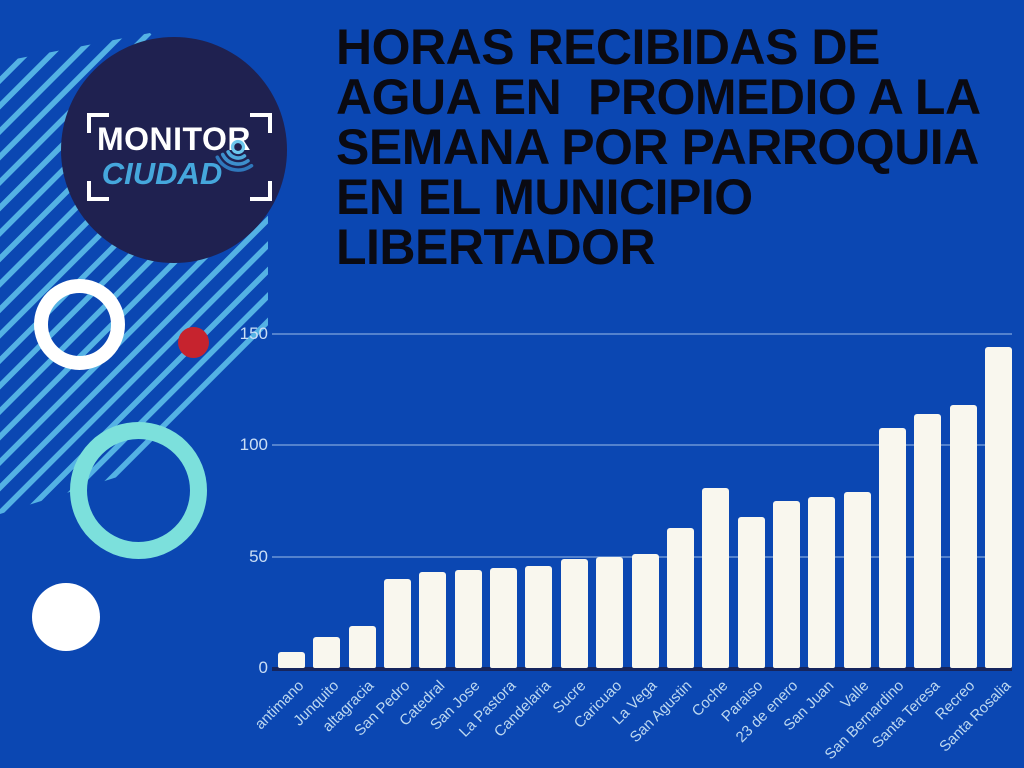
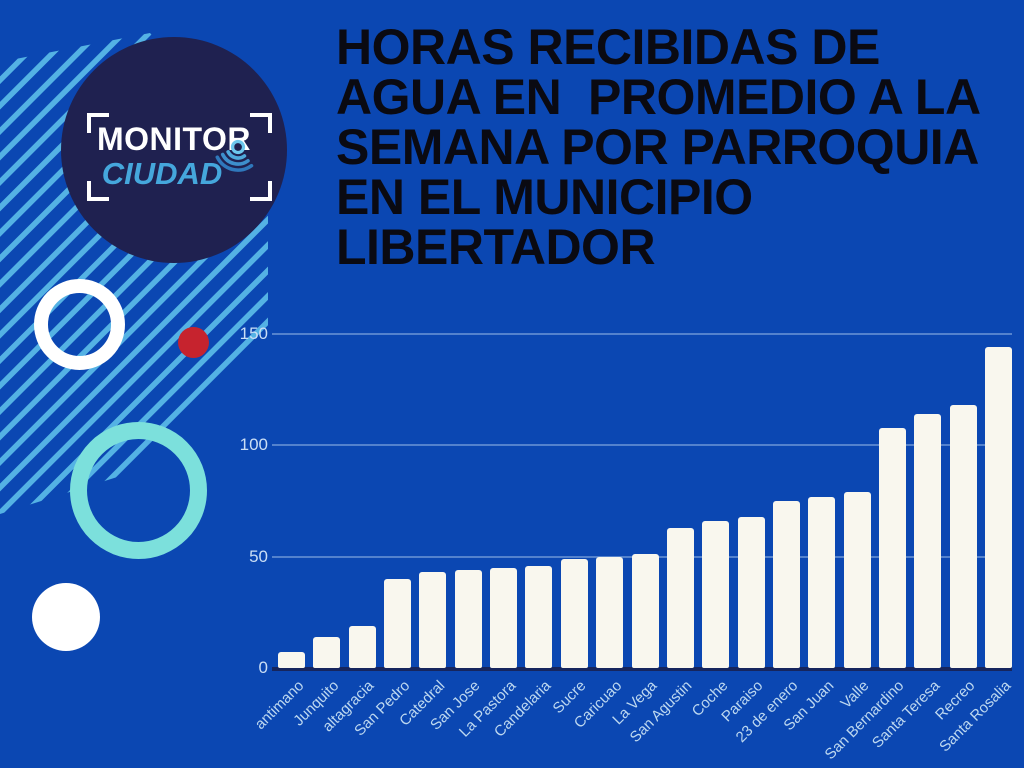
Coche: 81 -> 66
